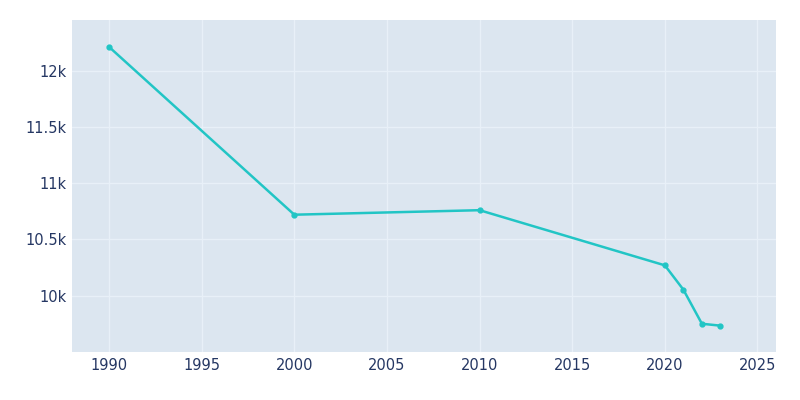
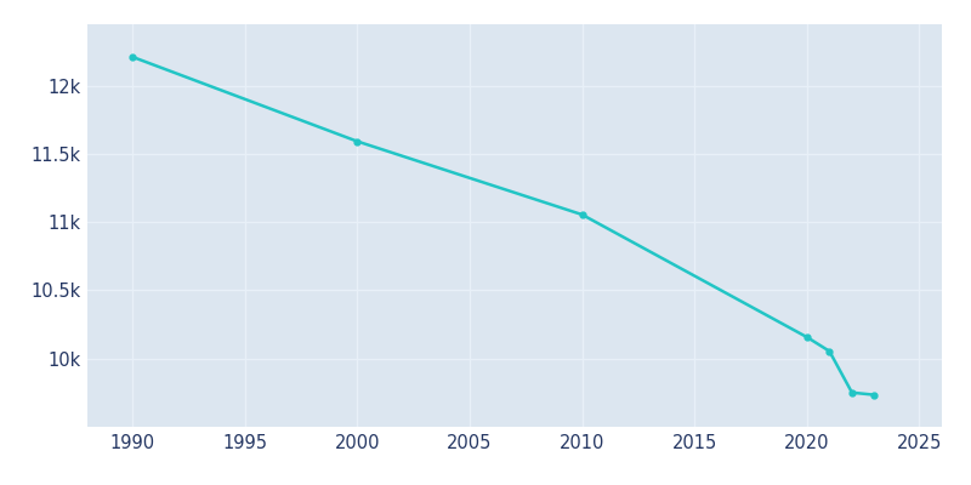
2000: 10.72k -> 11.59k
2010: 10.76k -> 11.06k
2020: 10.27k -> 10.16k
